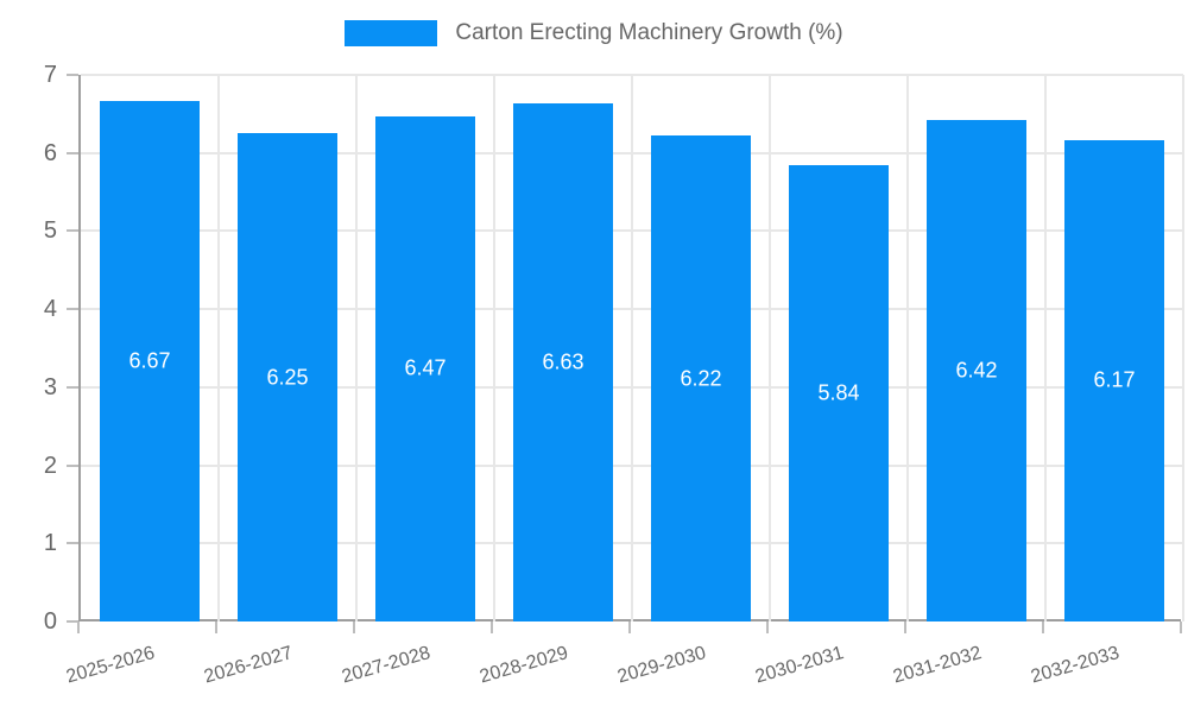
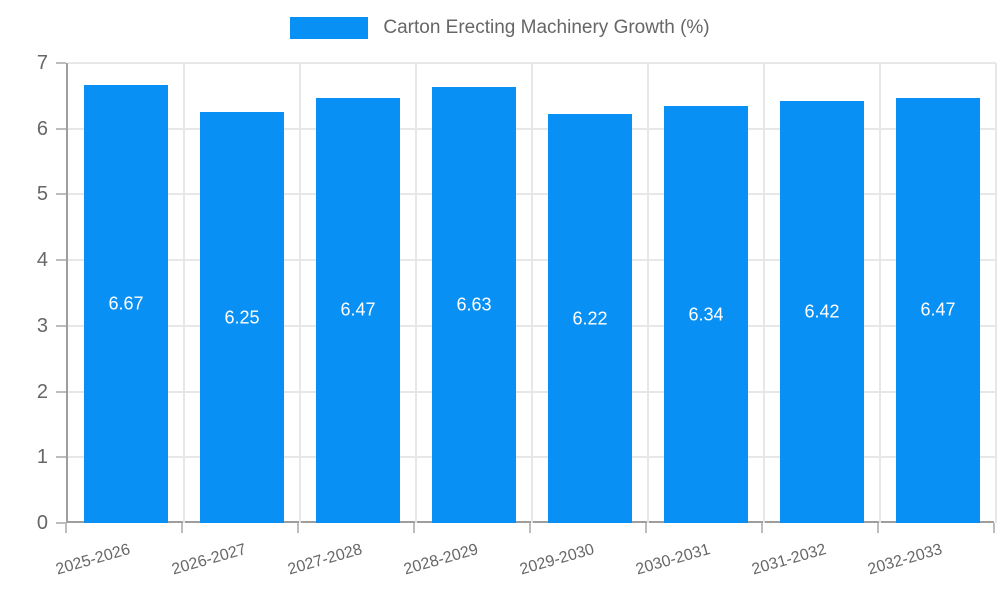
2030-2031: 5.84 -> 6.34
2032-2033: 6.17 -> 6.47
